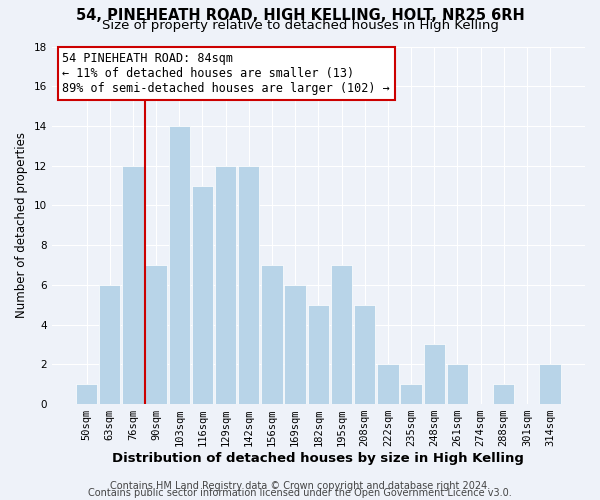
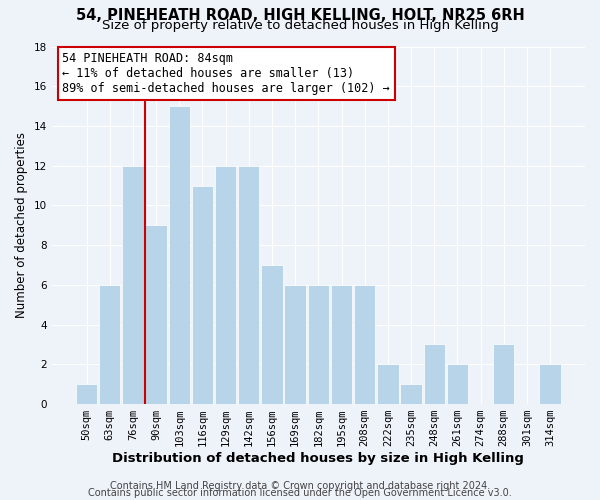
90sqm: 7 -> 9
103sqm: 14 -> 15
182sqm: 5 -> 6
195sqm: 7 -> 6
208sqm: 5 -> 6
288sqm: 1 -> 3
